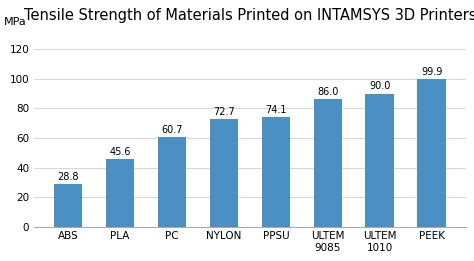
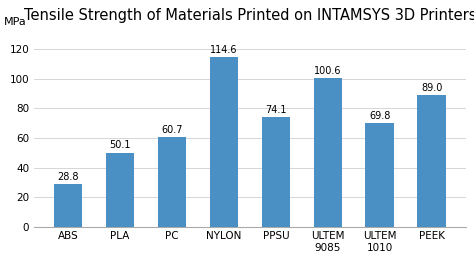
PLA: 45.6 -> 50.1
NYLON: 72.7 -> 114.6
ULTEM 9085: 86.0 -> 100.6
ULTEM 1010: 90.0 -> 69.8
PEEK: 99.9 -> 89.0
